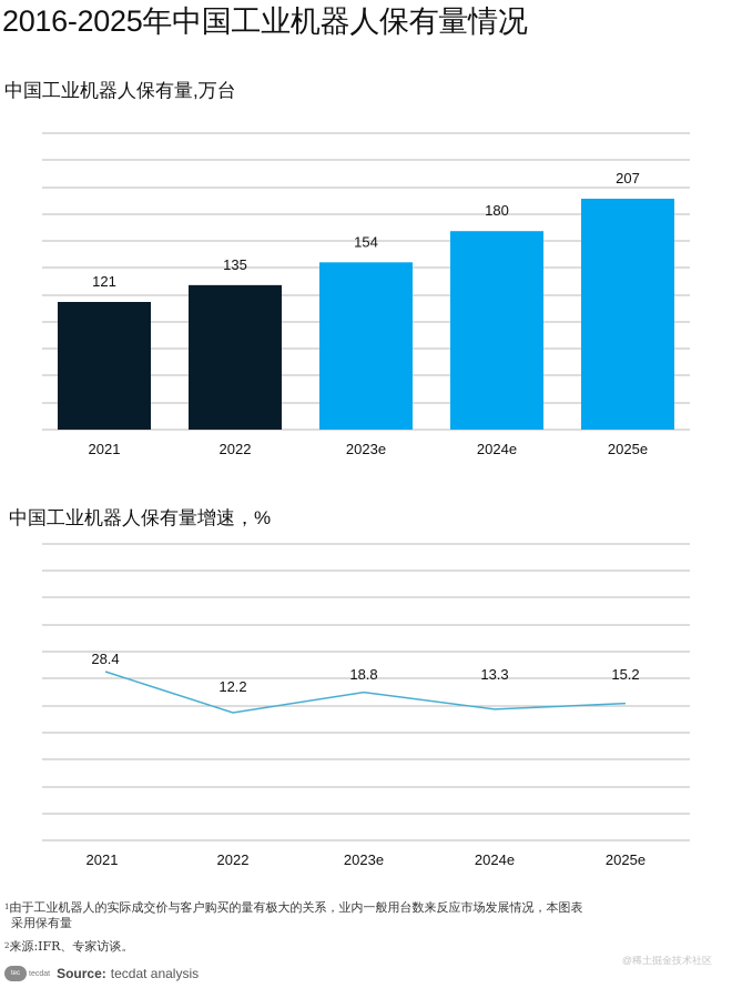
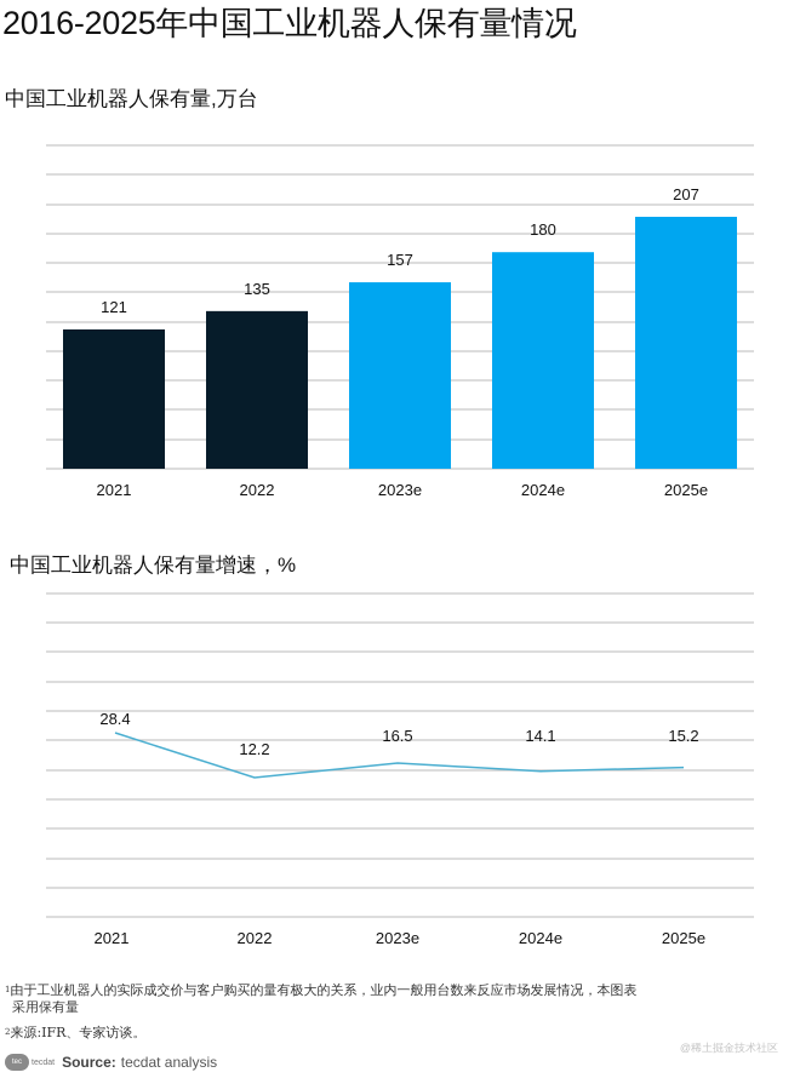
中国工业机器人保有量,万台/2023e: 154 -> 157
中国工业机器人保有量增速，%/2023e: 18.8 -> 16.5
中国工业机器人保有量增速，%/2024e: 13.3 -> 14.1
